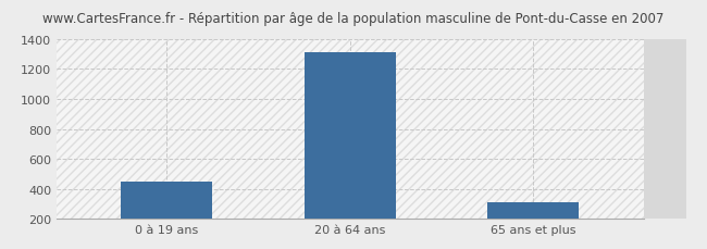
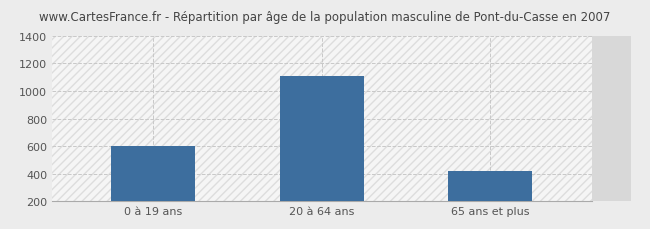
0 à 19 ans: 450 -> 600
20 à 64 ans: 1310 -> 1110
65 ans et plus: 320 -> 420
